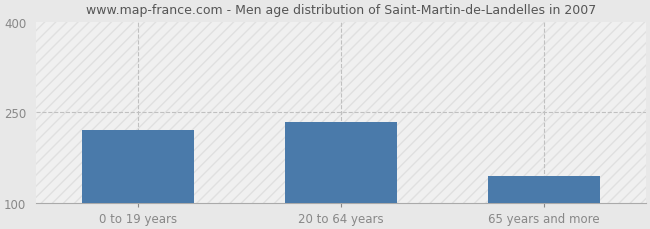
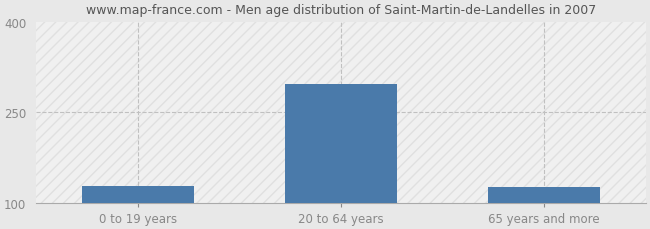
0 to 19 years: 220 -> 127
20 to 64 years: 234 -> 297
65 years and more: 144 -> 126
